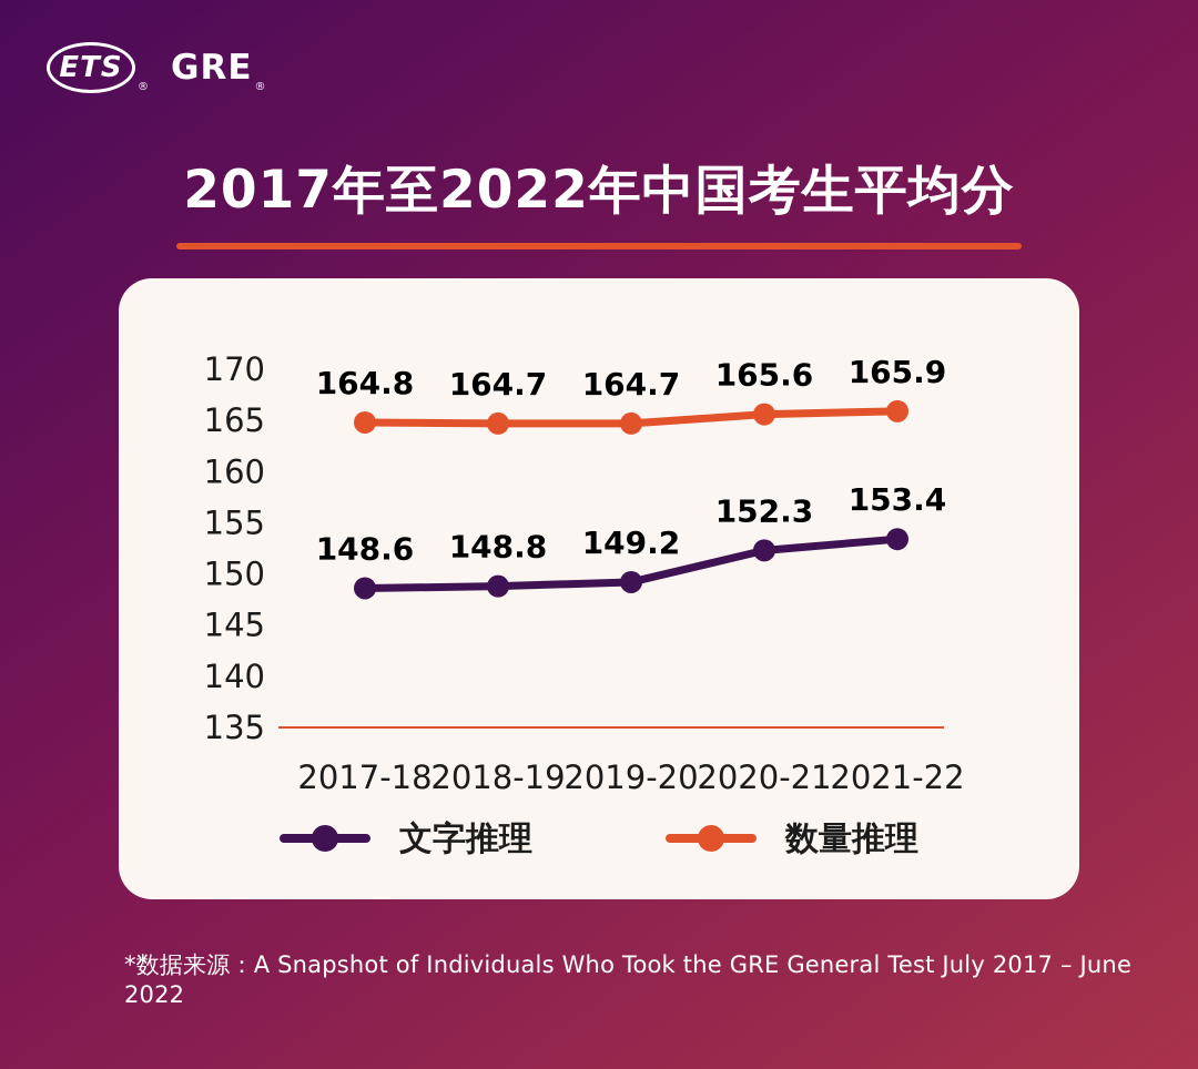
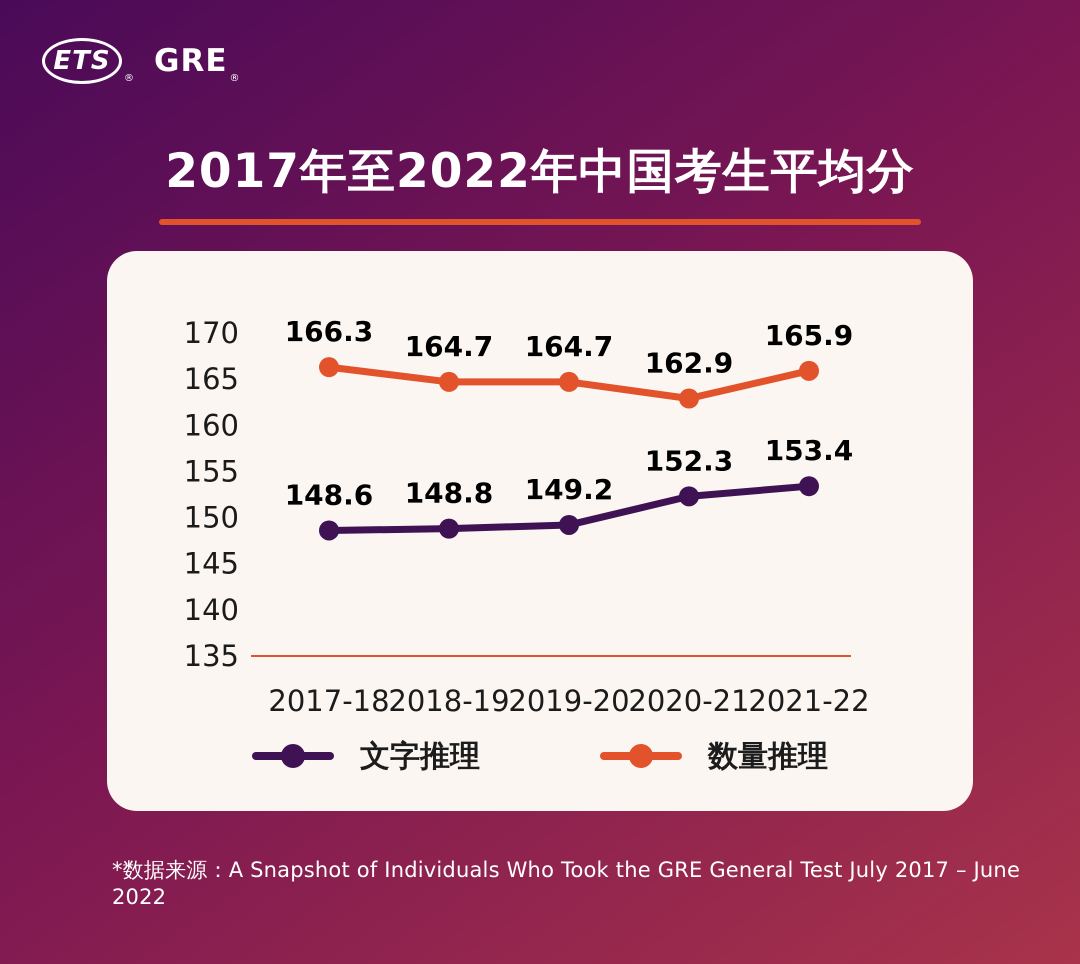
数量推理/2017-18: 164.8 -> 166.3
数量推理/2020-21: 165.6 -> 162.9
